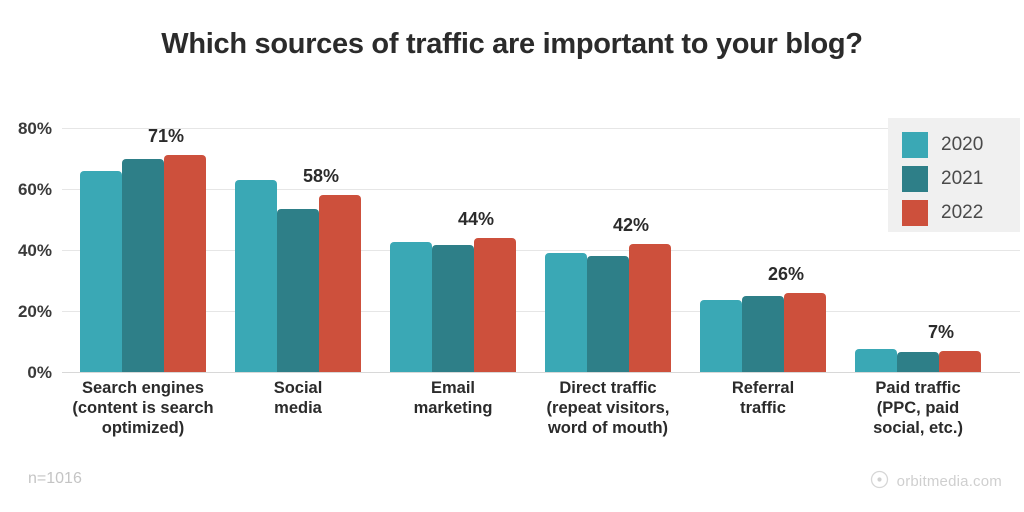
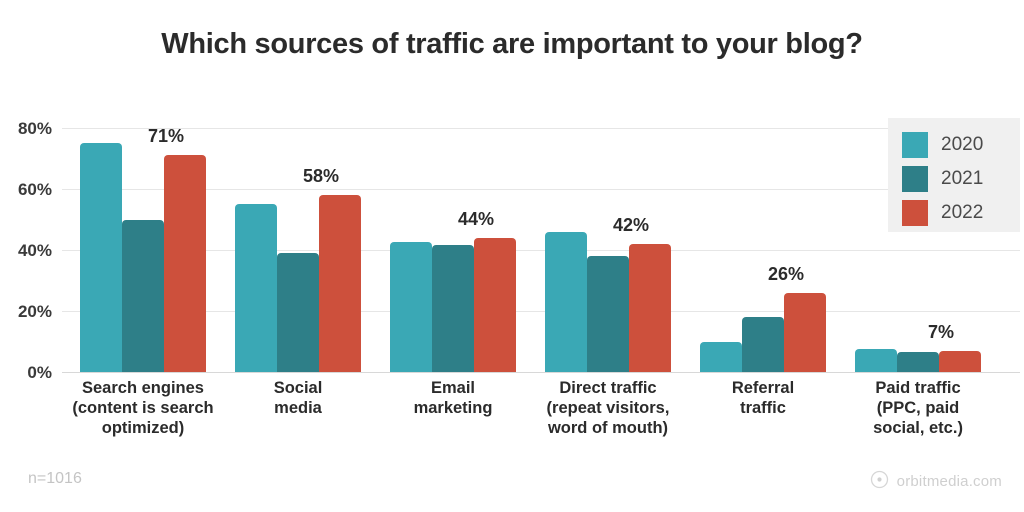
2020/Search engines (content is search optimized): 66% -> 75%
2021/Search engines (content is search optimized): 70% -> 50%
2020/Social media: 63% -> 55%
2021/Social media: 54% -> 39%
2020/Direct traffic (repeat visitors, word of mouth): 39% -> 46%
2020/Referral traffic: 24% -> 10%
2021/Referral traffic: 25% -> 18%
